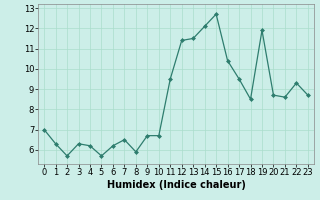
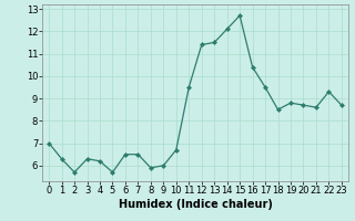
6: 6.2 -> 6.5
9: 6.7 -> 6.0
19: 11.9 -> 8.8
